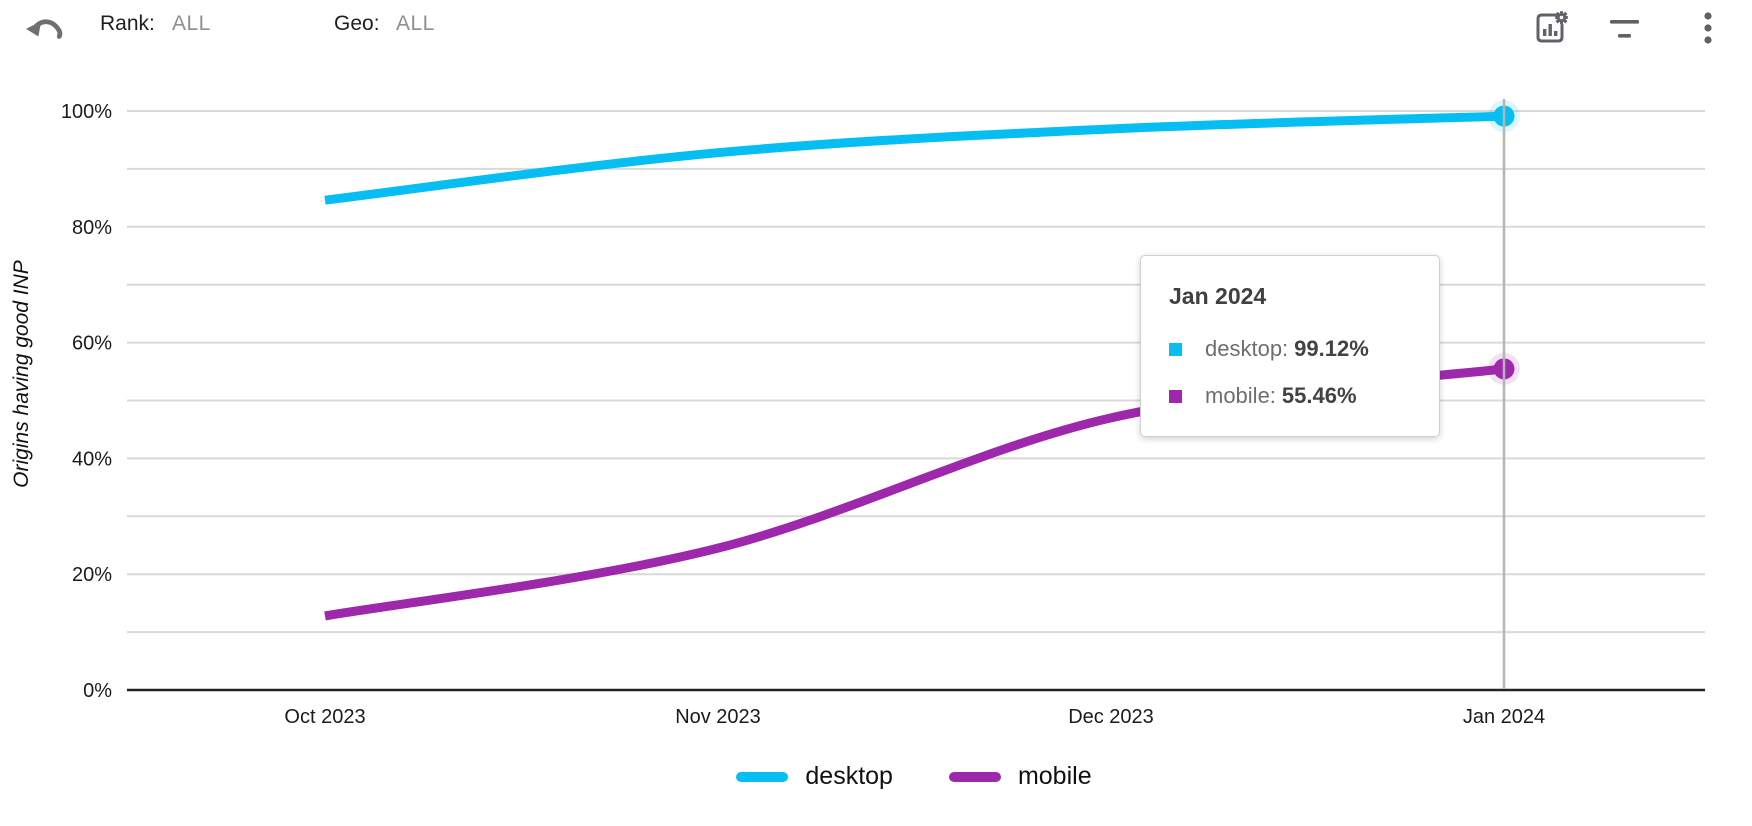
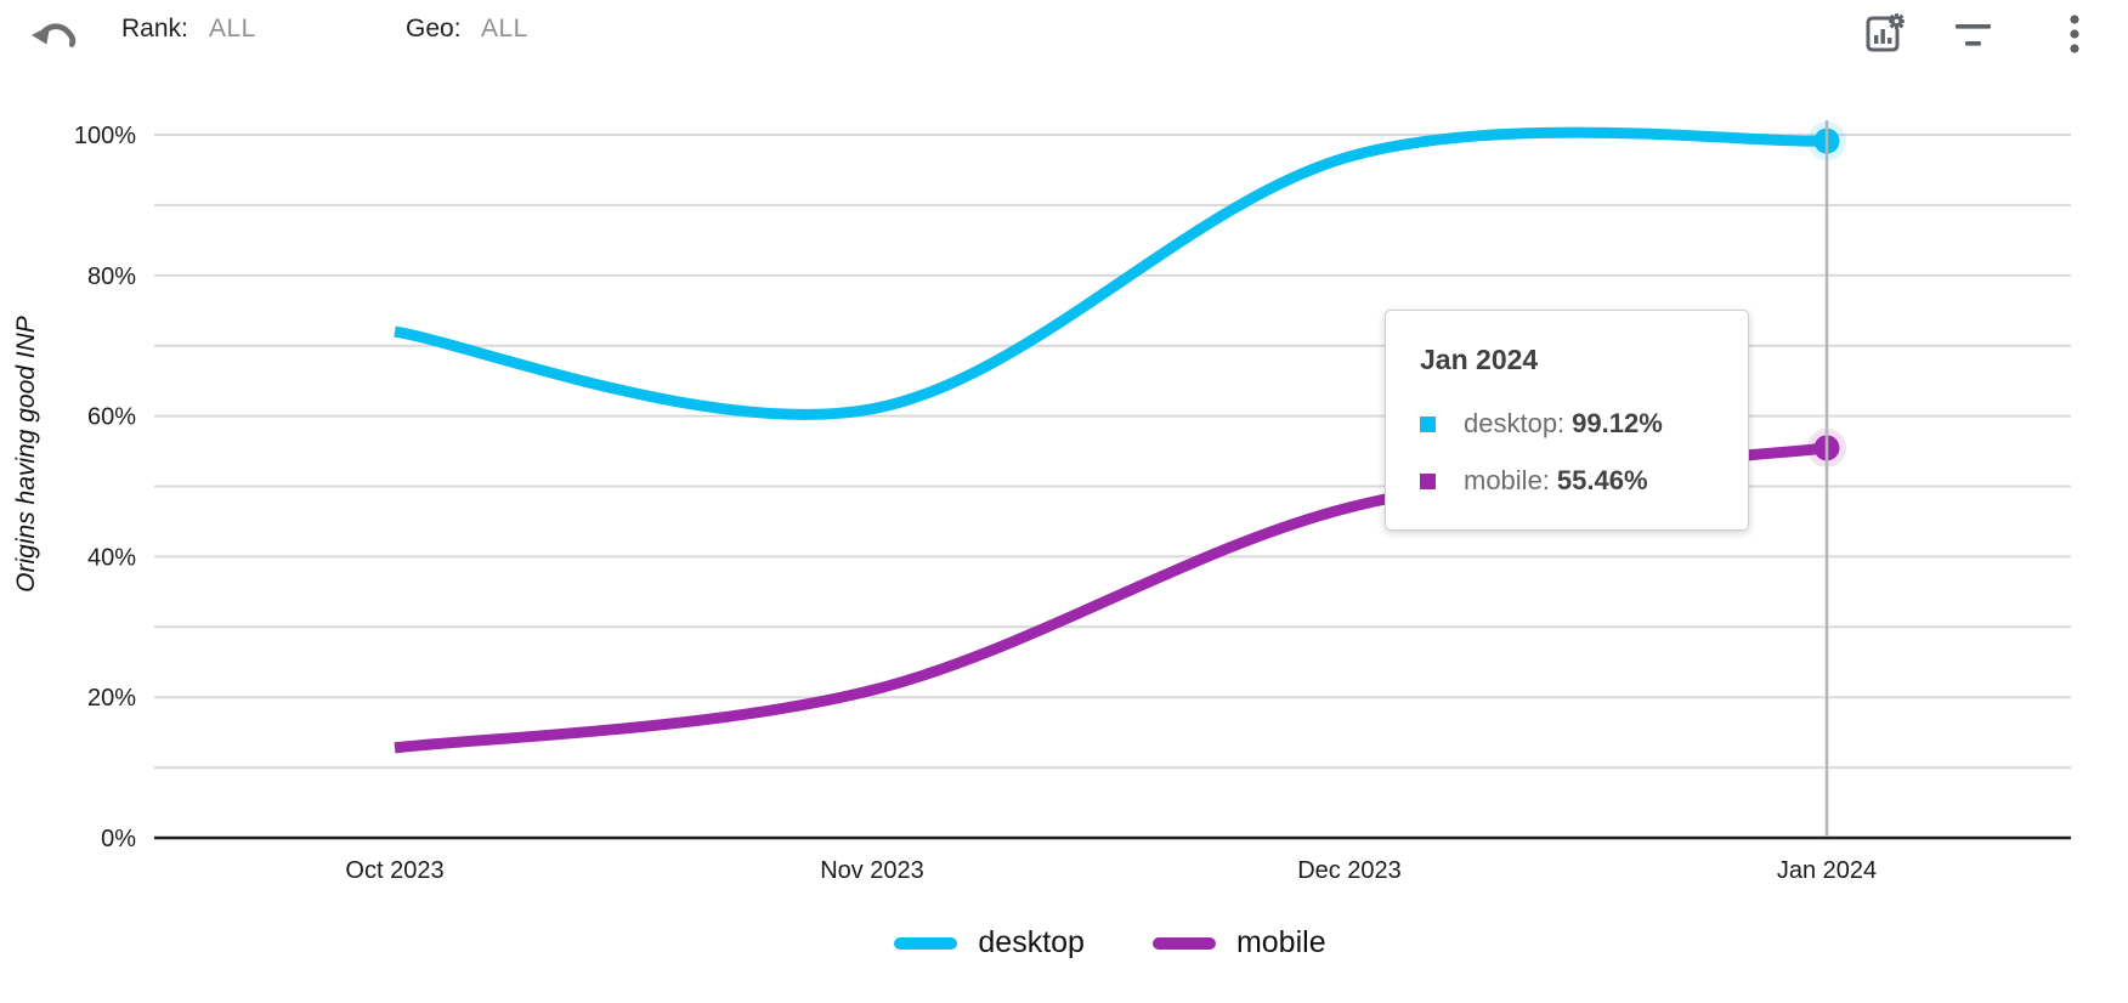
desktop/Oct 2023: 85% -> 72%
desktop/Nov 2023: 93% -> 61%
mobile/Nov 2023: 24% -> 21%
